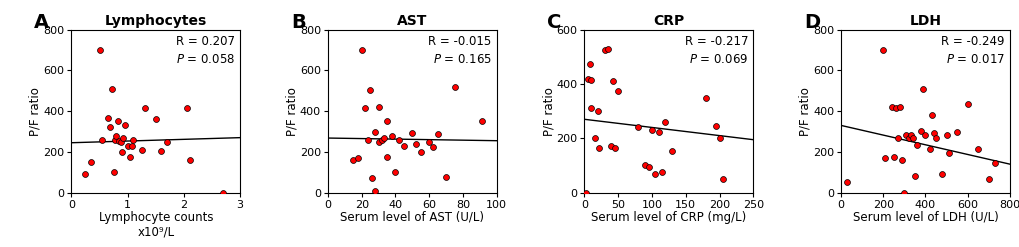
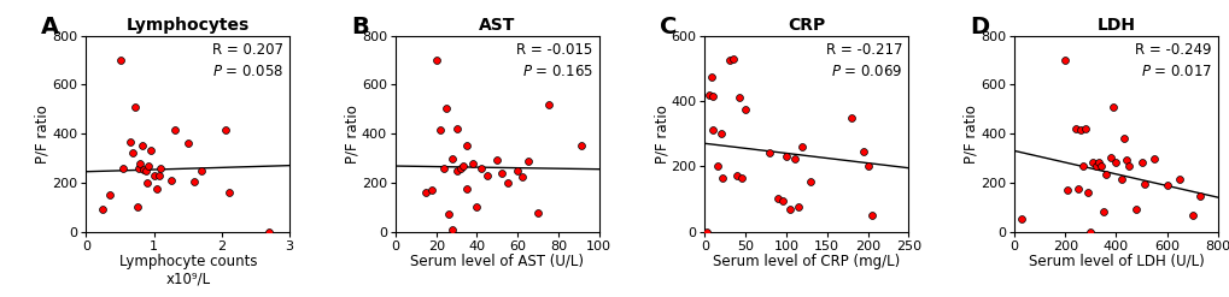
LDH/600: 435 -> 190
